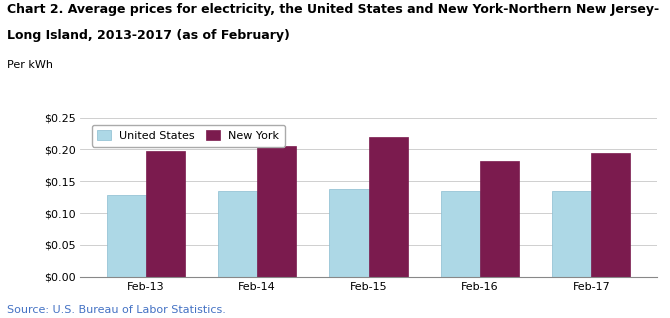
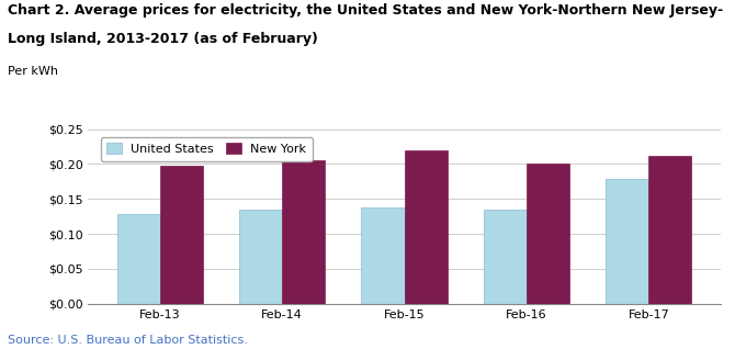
New York/Feb-16: $0.182 -> $0.200
United States/Feb-17: $0.134 -> $0.178
New York/Feb-17: $0.195 -> $0.212
